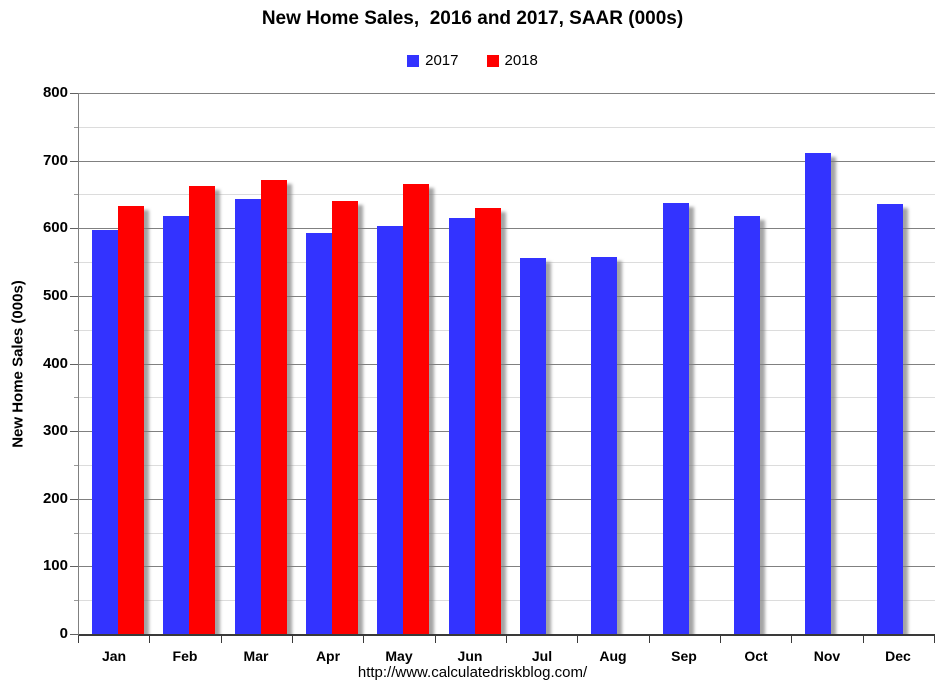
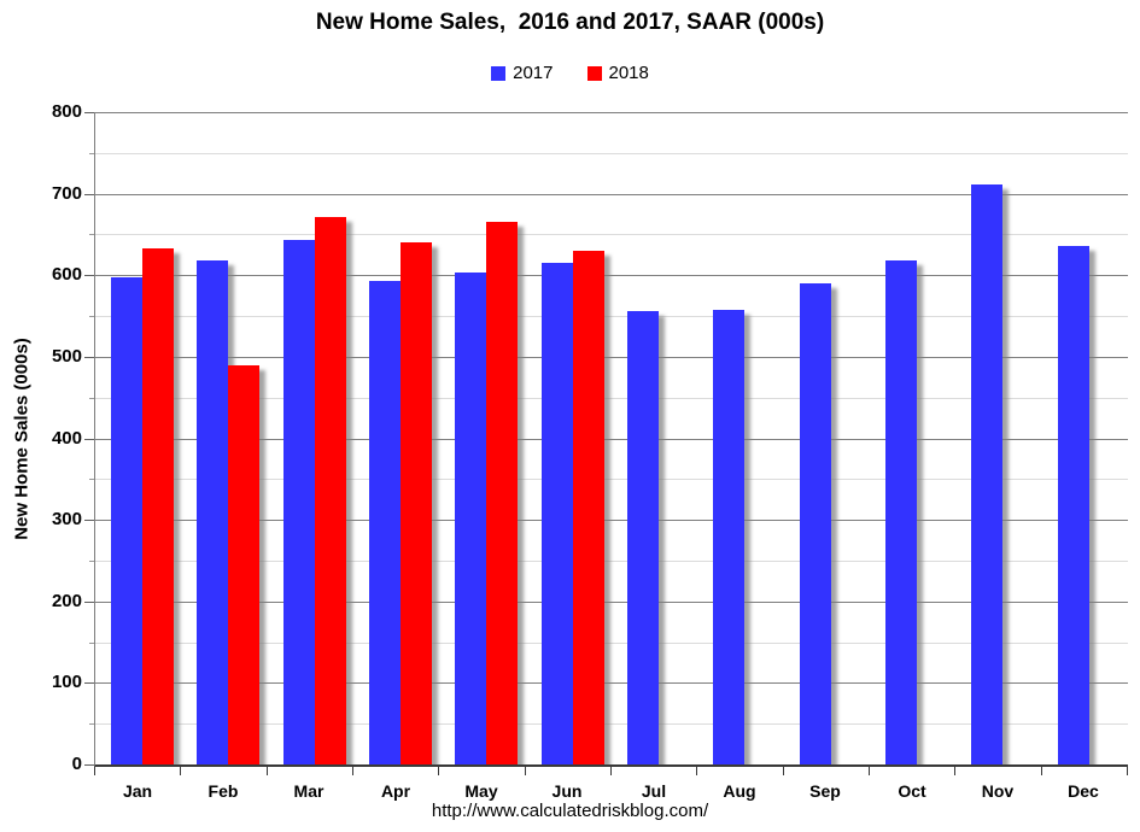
2018/Feb: 660 -> 490
2017/Sep: 640 -> 590
